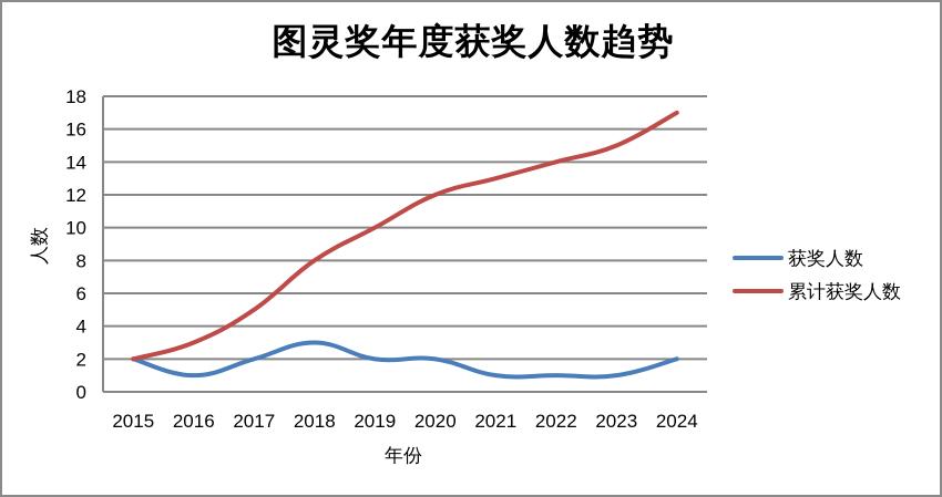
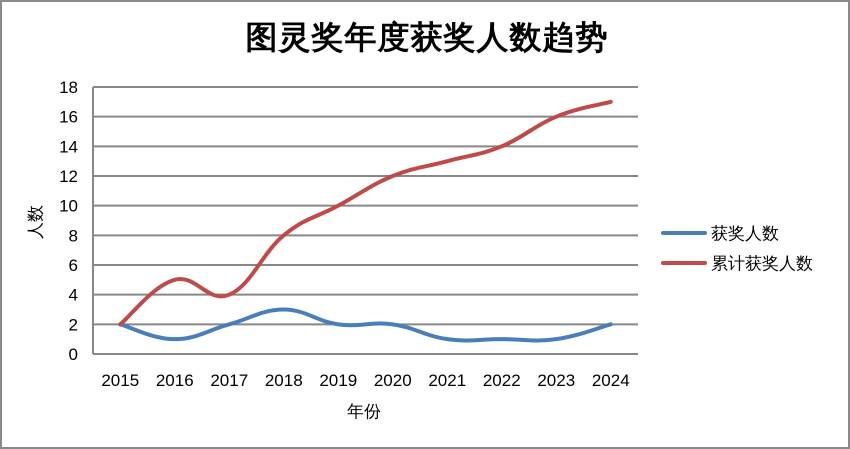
累计获奖人数/2016: 3 -> 5
累计获奖人数/2017: 5 -> 4
累计获奖人数/2023: 15 -> 16
